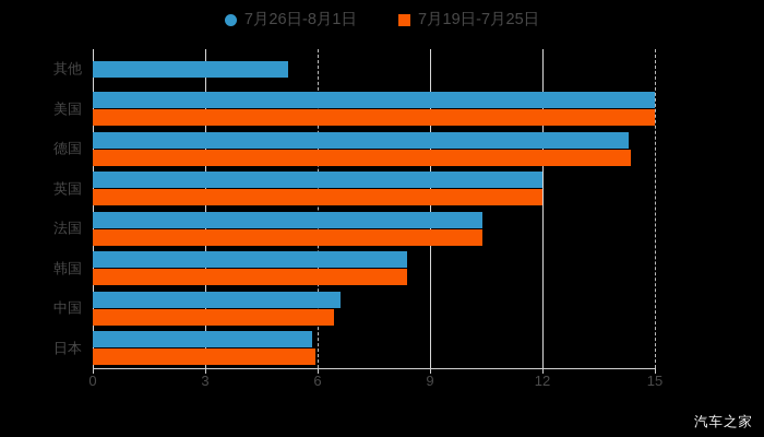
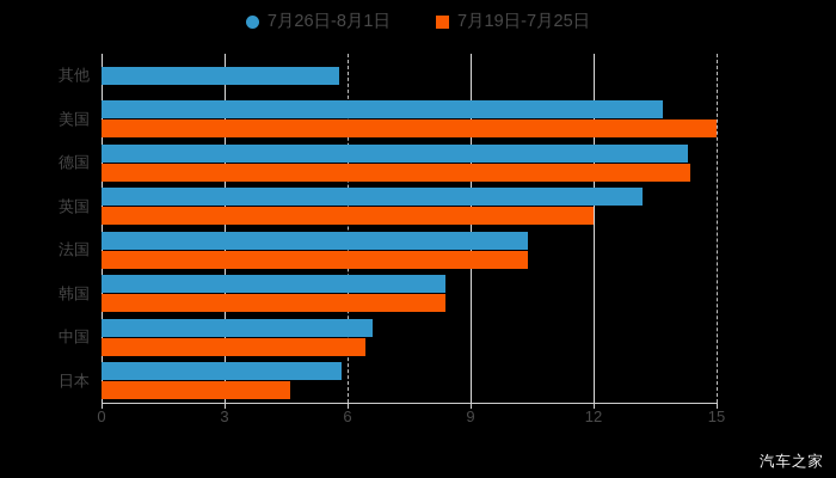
7月26日-8月1日/其他: 5.2 -> 5.8
7月26日-8月1日/美国: 15.0 -> 13.7
7月26日-8月1日/英国: 12.0 -> 13.2
7月19日-7月25日/日本: 6.0 -> 4.6
